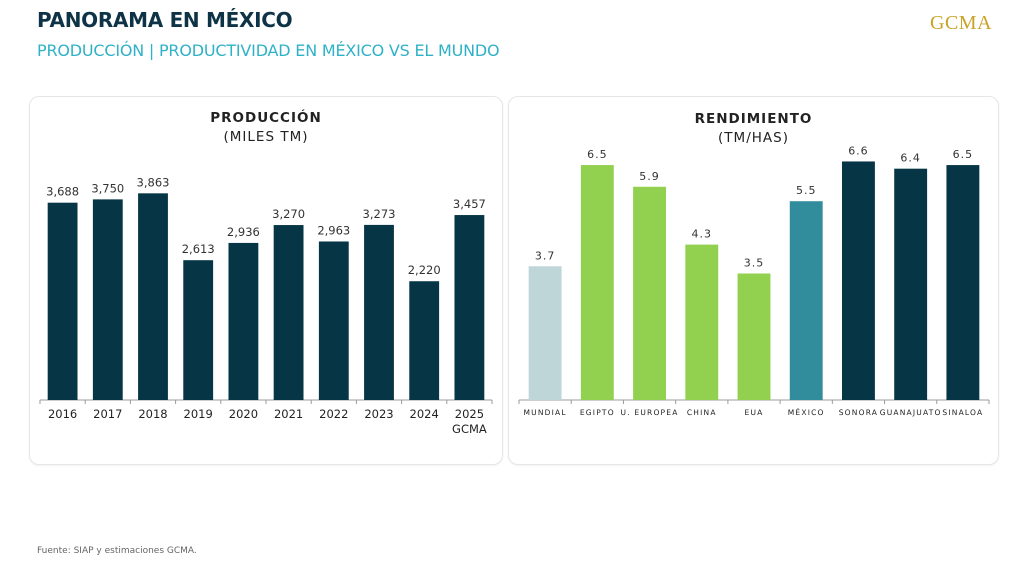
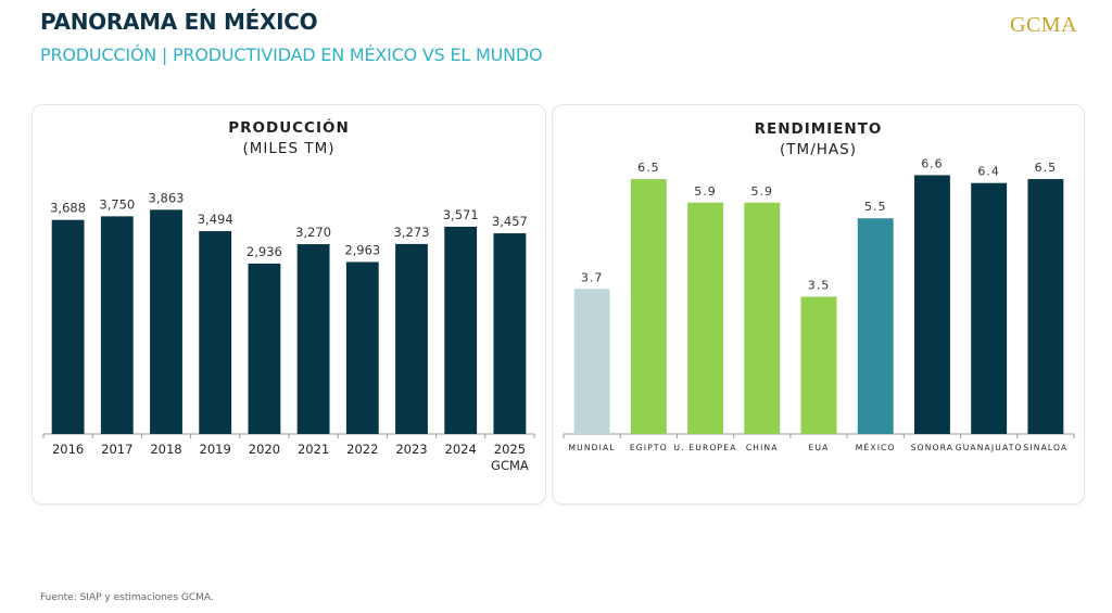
PRODUCCIÓN/2019: 2,613 -> 3,494
PRODUCCIÓN/2024: 2,220 -> 3,571
RENDIMIENTO/CHINA: 4.3 -> 5.9
